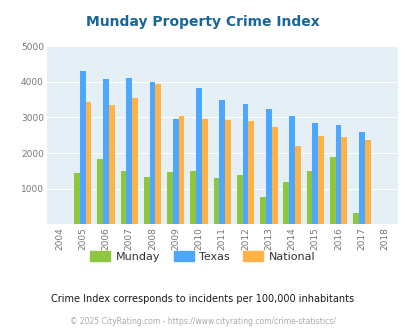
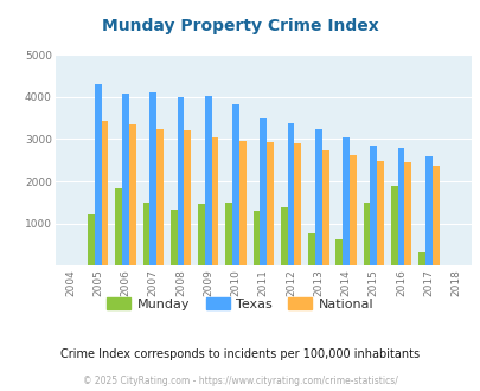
Munday/2005: 1450 -> 1220
National/2007: 3550 -> 3250
National/2008: 3950 -> 3210
Texas/2009: 2950 -> 4030
Munday/2014: 1200 -> 630
National/2014: 2200 -> 2610
